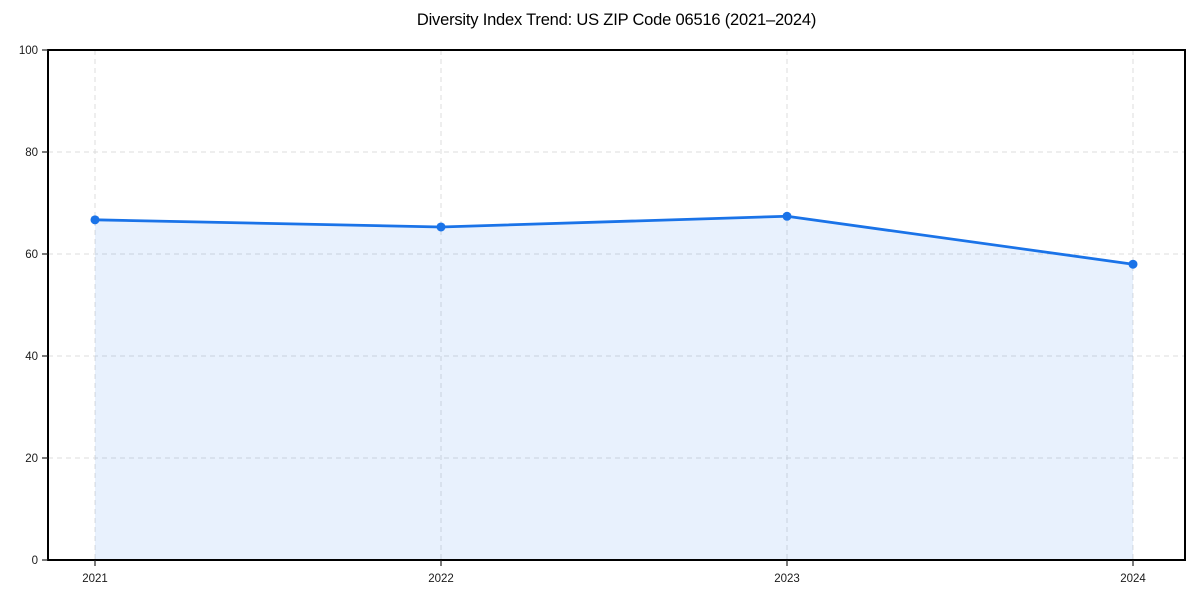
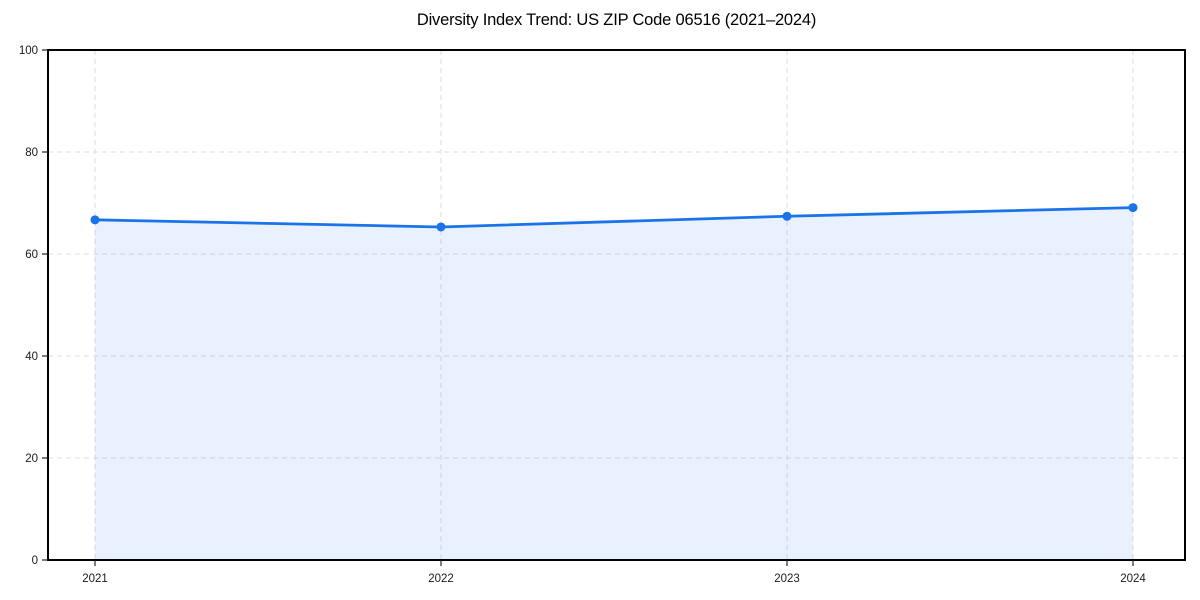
2024: 58 -> 69
